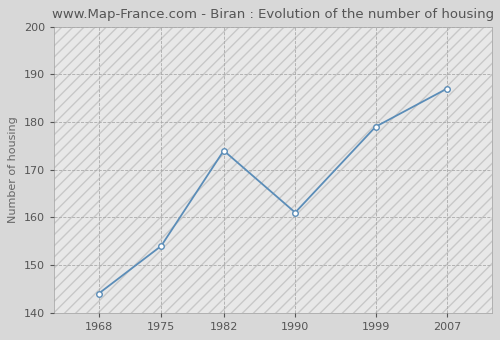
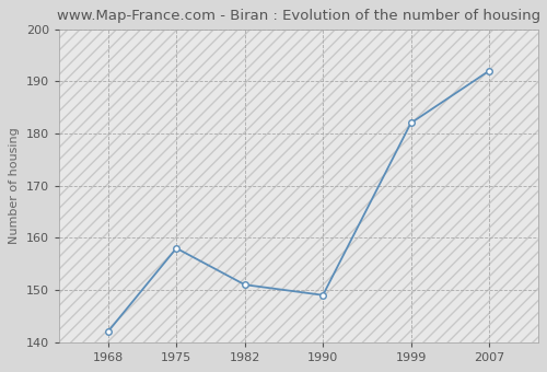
1968: 144 -> 142
1975: 154 -> 158
1982: 174 -> 151
1990: 161 -> 149
1999: 179 -> 182
2007: 187 -> 192
